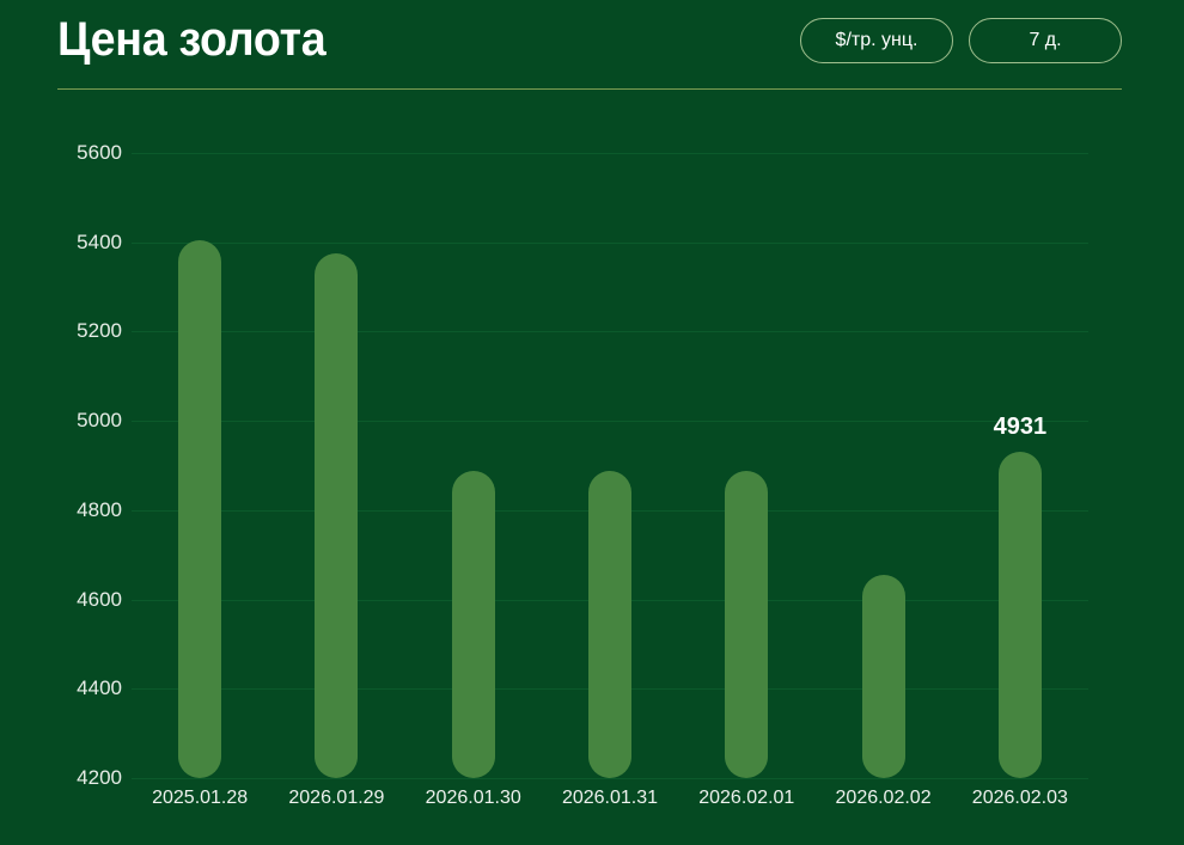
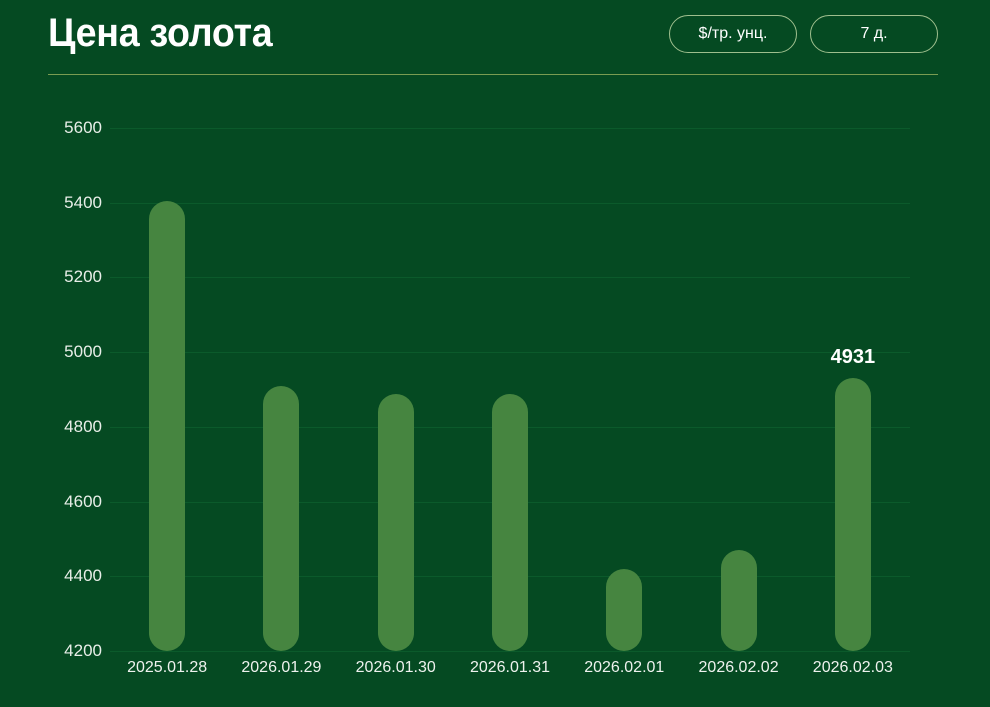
2026.01.29: 5380 -> 4910
2026.02.01: 4890 -> 4420
2026.02.02: 4650 -> 4470
